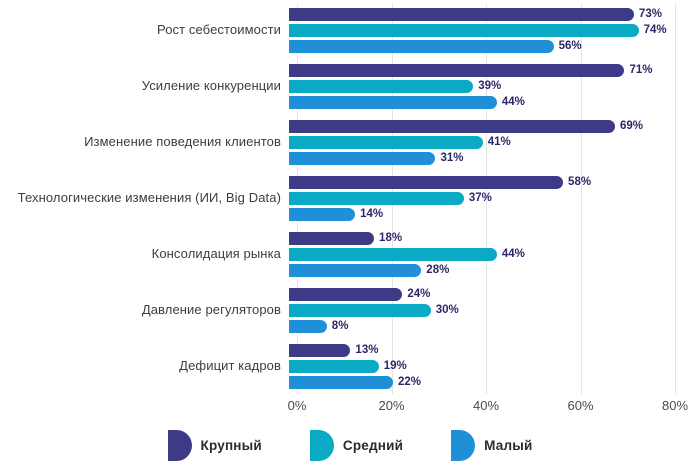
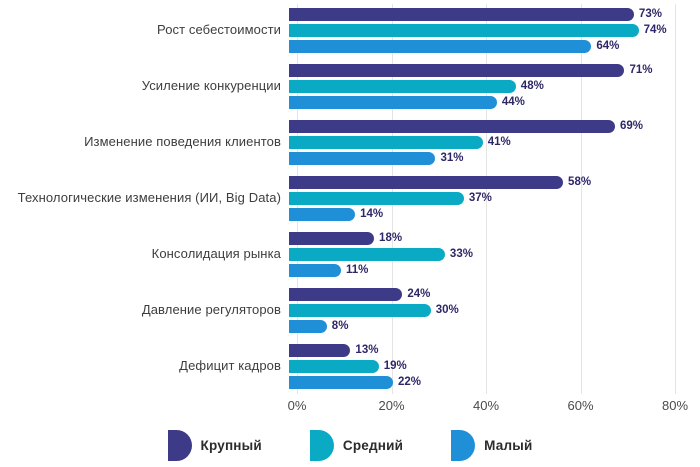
Малый/Рост себестоимости: 56% -> 64%
Средний/Усиление конкуренции: 39% -> 48%
Средний/Консолидация рынка: 44% -> 33%
Малый/Консолидация рынка: 28% -> 11%
